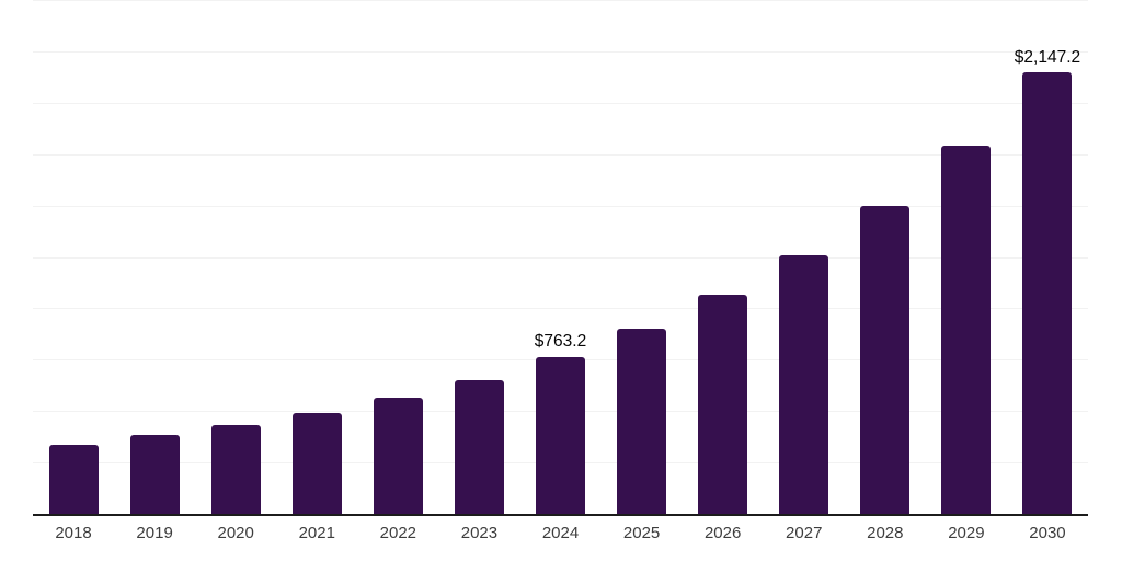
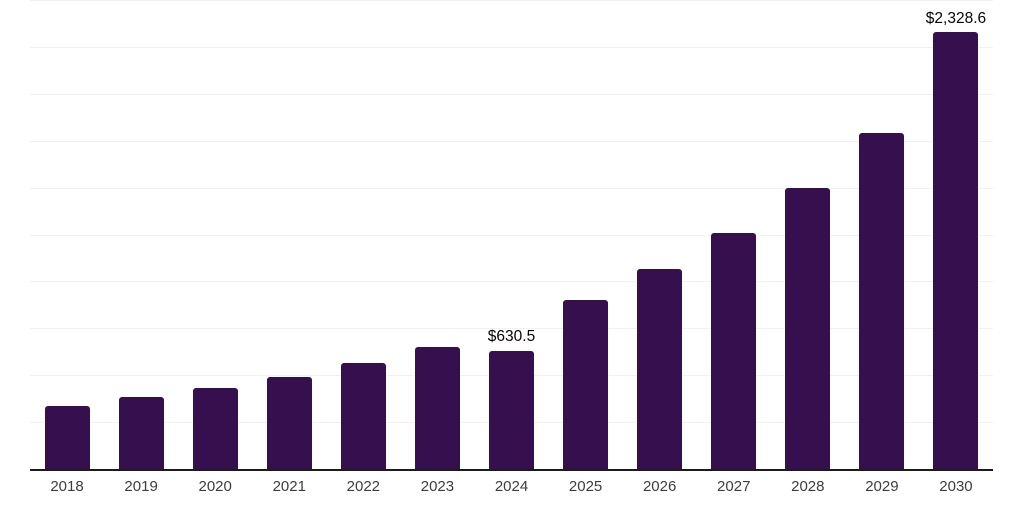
2024: $763.2 -> $630.5
2030: $2,147.2 -> $2,328.6
